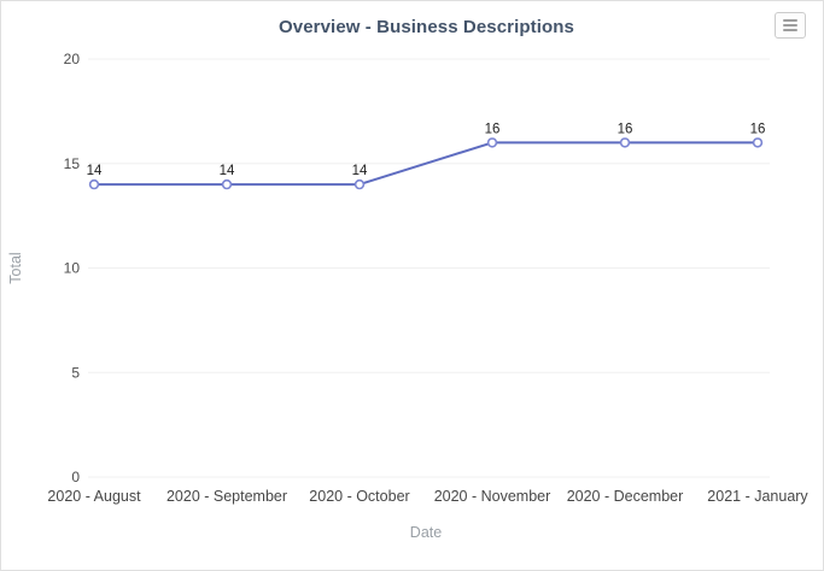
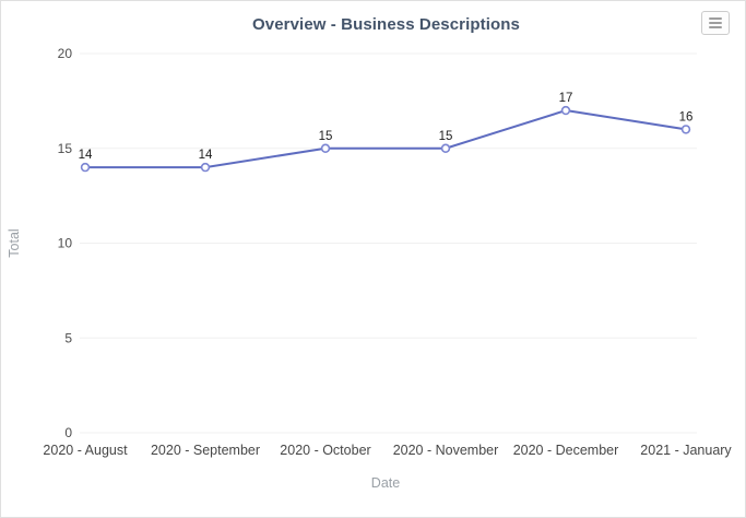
2020 - October: 14 -> 15
2020 - November: 16 -> 15
2020 - December: 16 -> 17
